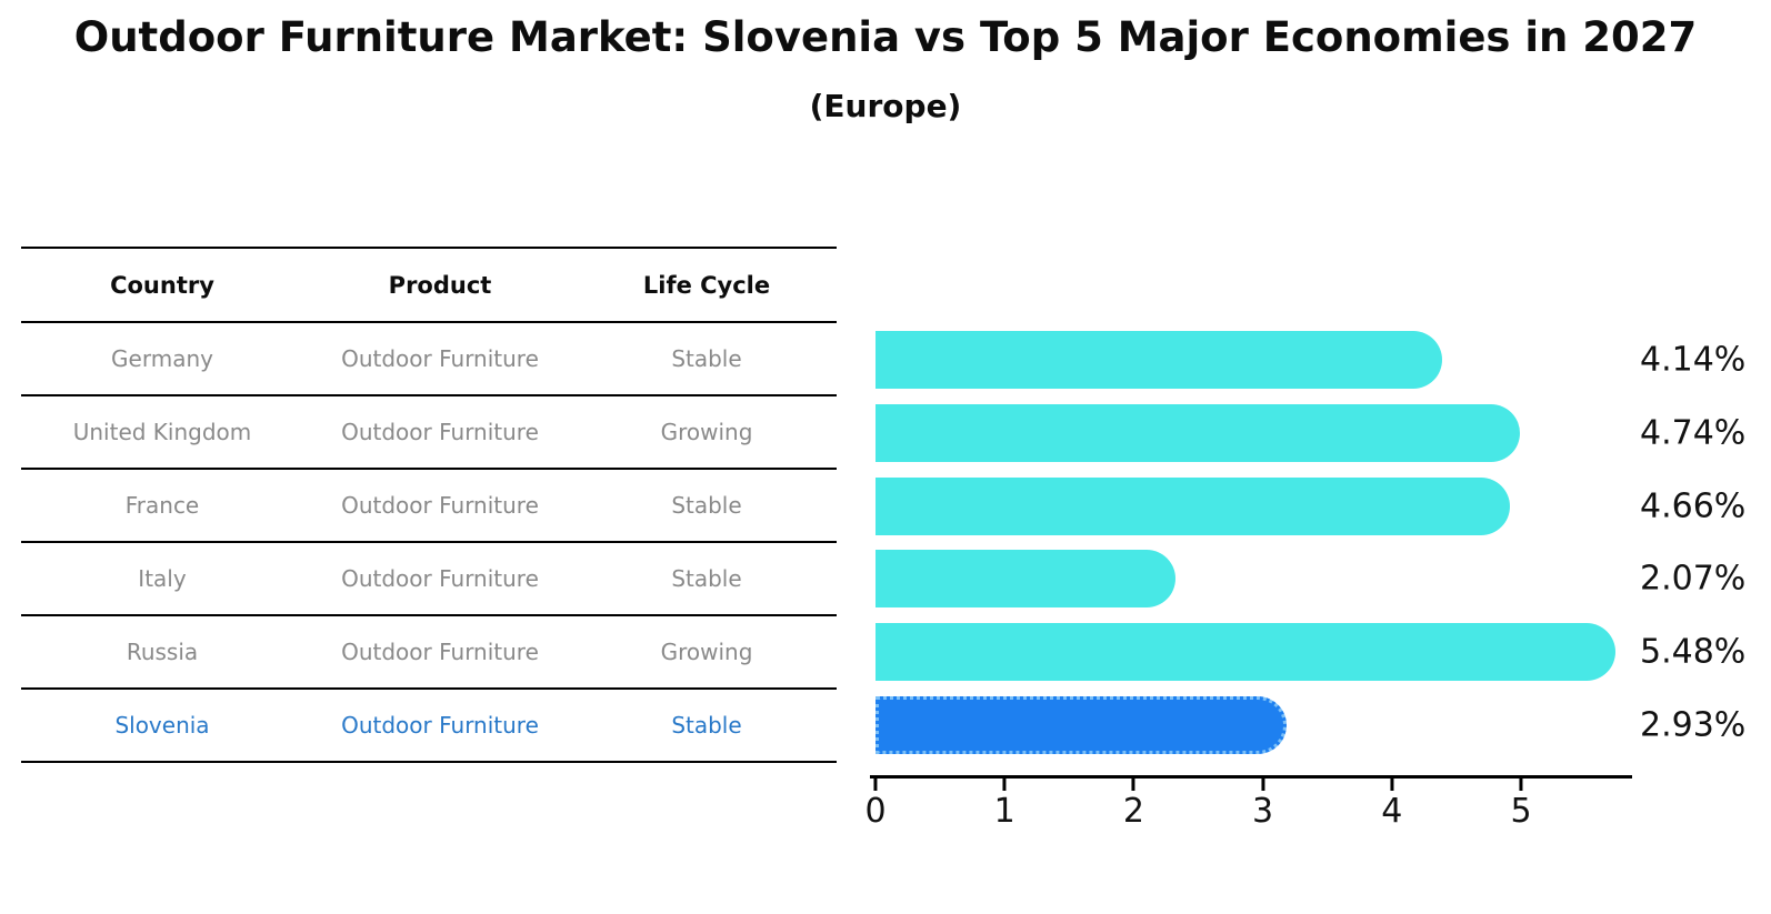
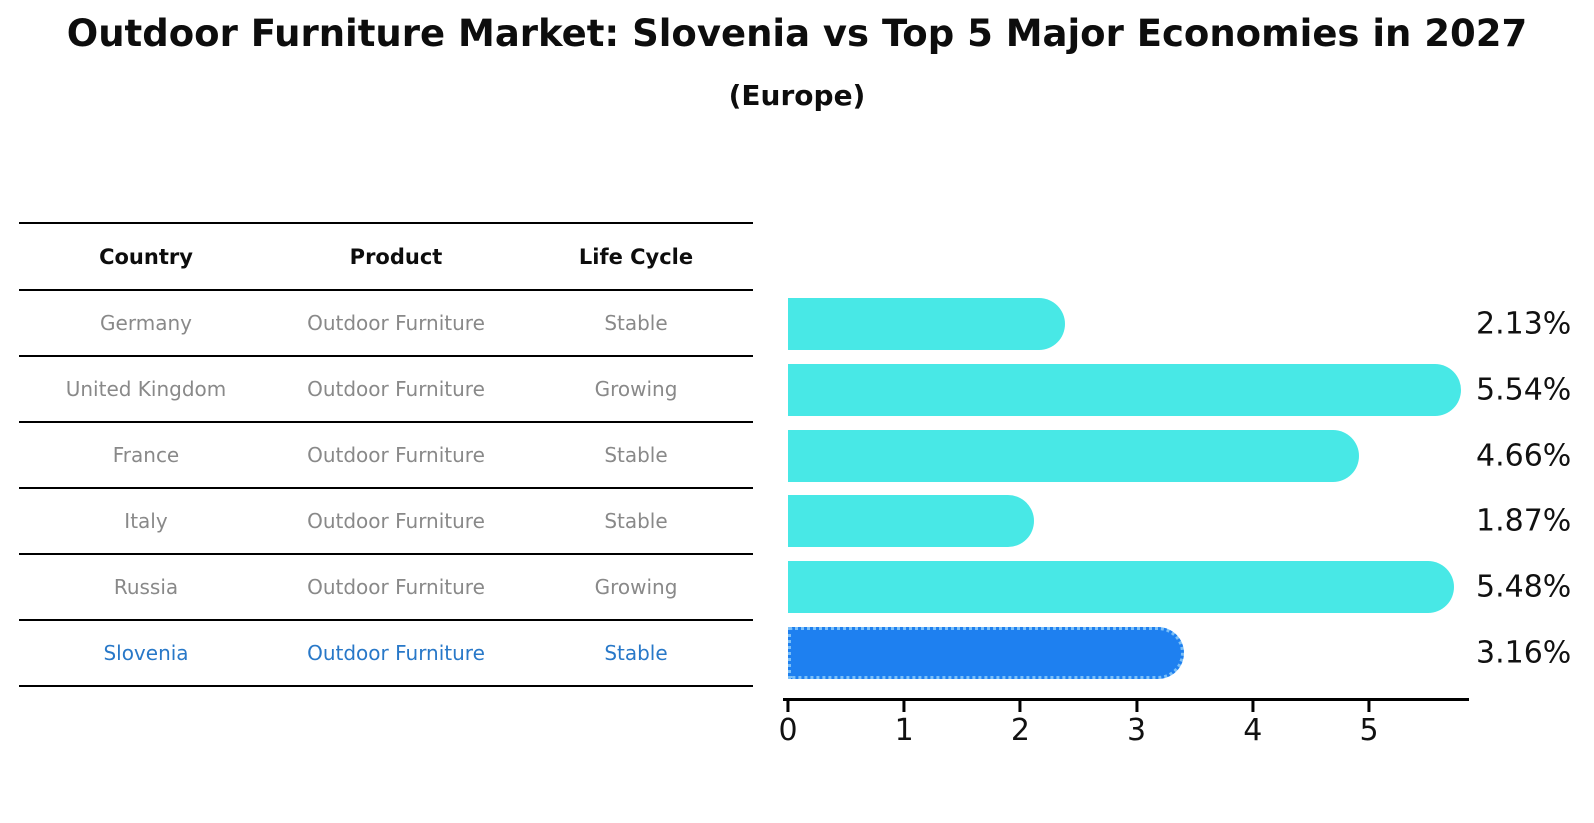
Germany: 4.14% -> 2.13%
United Kingdom: 4.74% -> 5.54%
Italy: 2.07% -> 1.87%
Slovenia: 2.93% -> 3.16%
